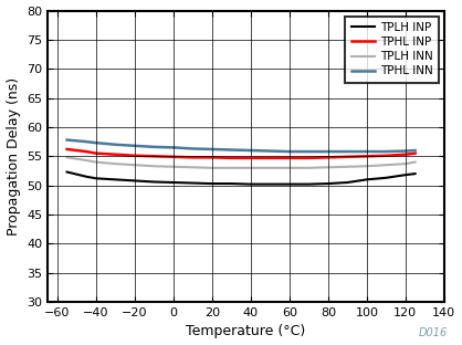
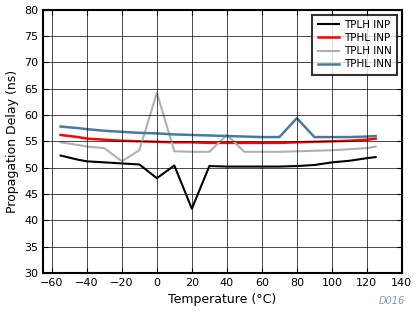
TPLH INN/−20: 53.5 -> 51.2
TPLH INP/0: 50.5 -> 48.0
TPLH INN/0: 53.2 -> 64.2
TPLH INP/20: 50.3 -> 42.2
TPLH INN/40: 53.0 -> 56.2
TPHL INN/80: 55.8 -> 59.4
